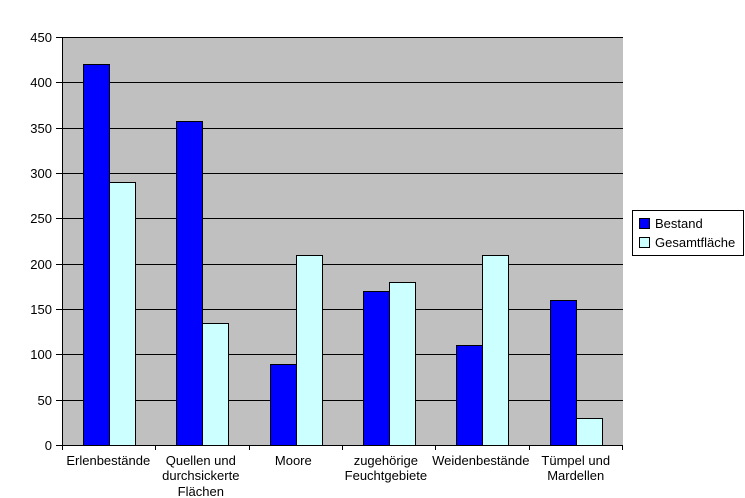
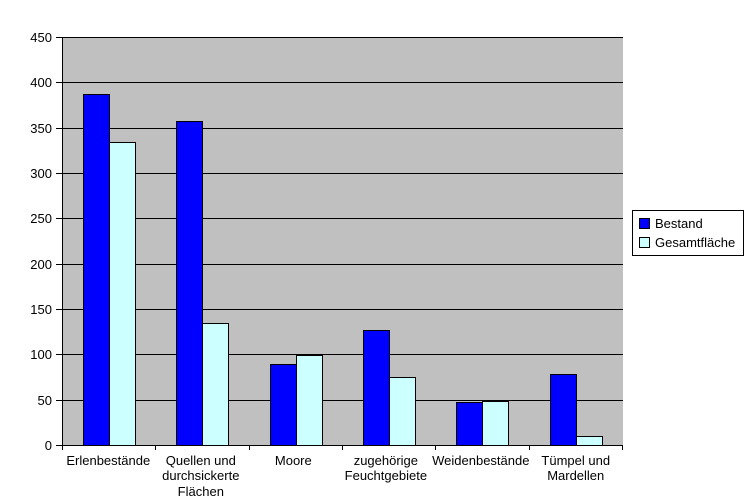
Bestand/Erlenbestände: 420 -> 390
Gesamtfläche/Erlenbestände: 290 -> 330
Gesamtfläche/Moore: 210 -> 100
Bestand/zugehörige Feuchtgebiete: 170 -> 130
Gesamtfläche/zugehörige Feuchtgebiete: 180 -> 80
Bestand/Weidenbestände: 110 -> 50
Gesamtfläche/Weidenbestände: 210 -> 50
Bestand/Tümpel und Mardellen: 160 -> 80
Gesamtfläche/Tümpel und Mardellen: 30 -> 10
